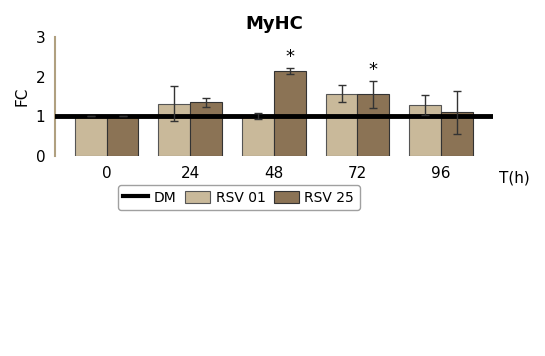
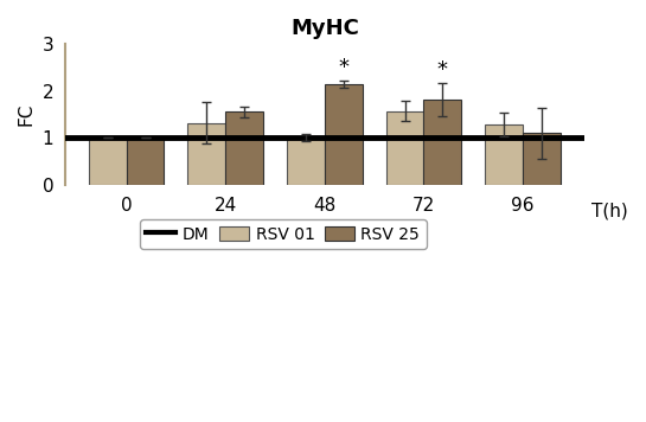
RSV 25/24: 1.35 -> 1.55
RSV 25/72: 1.55 -> 1.82
